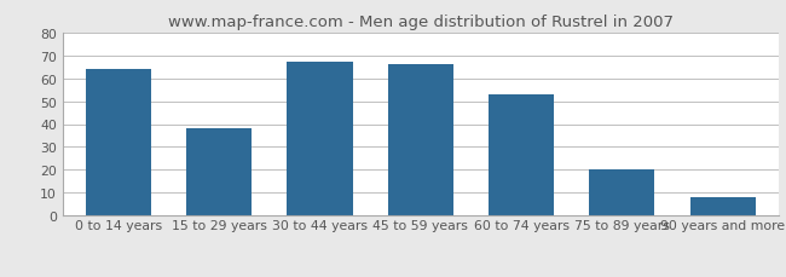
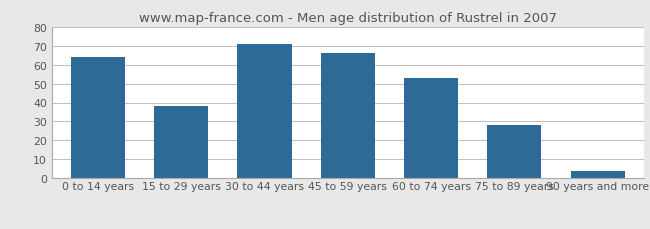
30 to 44 years: 67 -> 71
75 to 89 years: 20 -> 28
90 years and more: 8 -> 4
